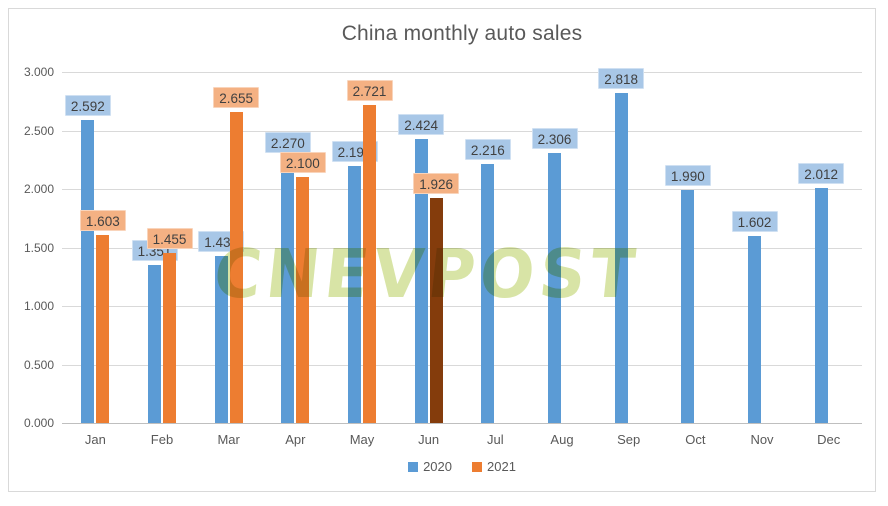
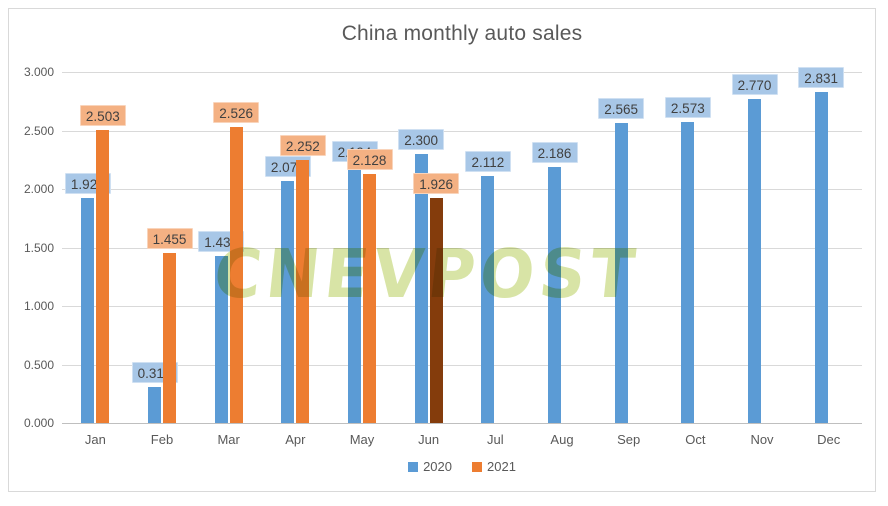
2020/Jan: 2.592 -> 1.927
2021/Jan: 1.603 -> 2.503
2020/Feb: 1.351 -> 0.310
2021/Mar: 2.655 -> 2.526
2020/Apr: 2.270 -> 2.070
2021/Apr: 2.100 -> 2.252
2021/May: 2.721 -> 2.128
2020/Jun: 2.424 -> 2.300
2020/Jul: 2.216 -> 2.112
2020/Aug: 2.306 -> 2.186
2020/Sep: 2.818 -> 2.565
2020/Oct: 1.990 -> 2.573
2020/Nov: 1.602 -> 2.770
2020/Dec: 2.012 -> 2.831
